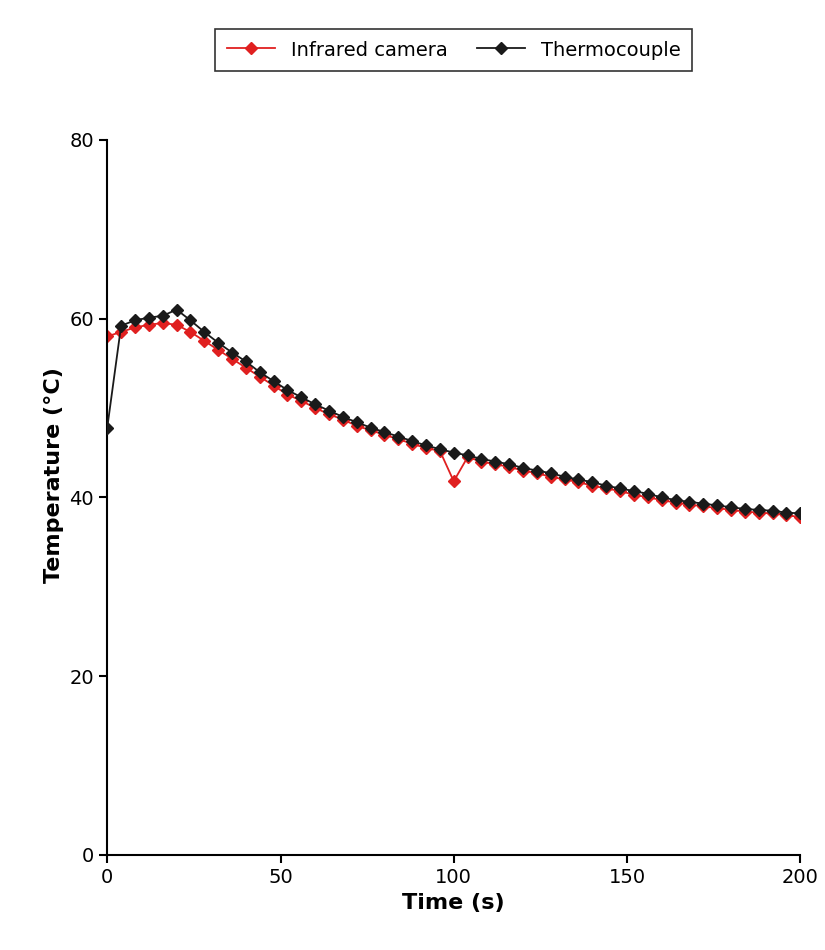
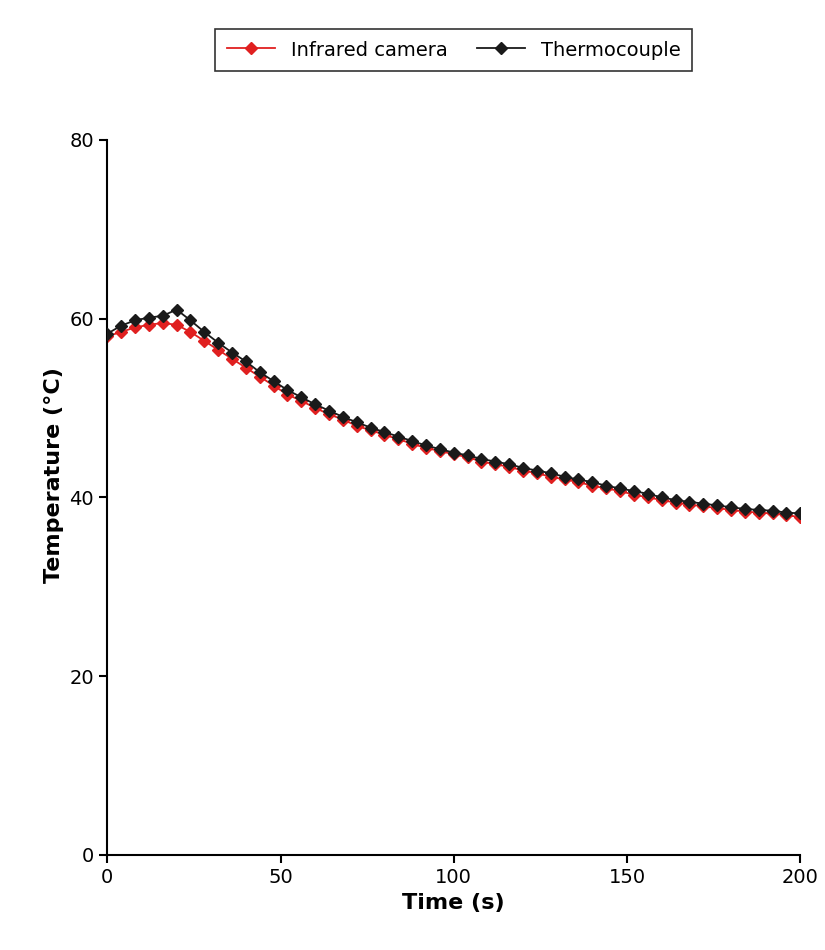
Thermocouple/0: 47.8 -> 58.3
Infrared camera/100: 41.8 -> 44.8
